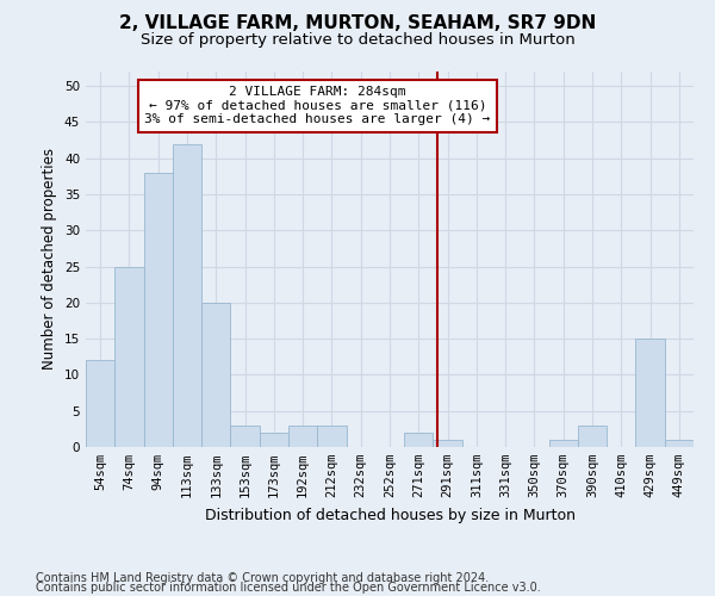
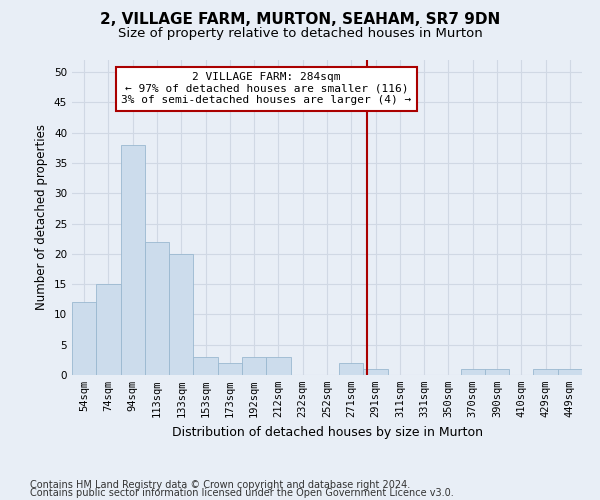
74sqm: 25 -> 15
113sqm: 42 -> 22
390sqm: 3 -> 1
429sqm: 15 -> 1
